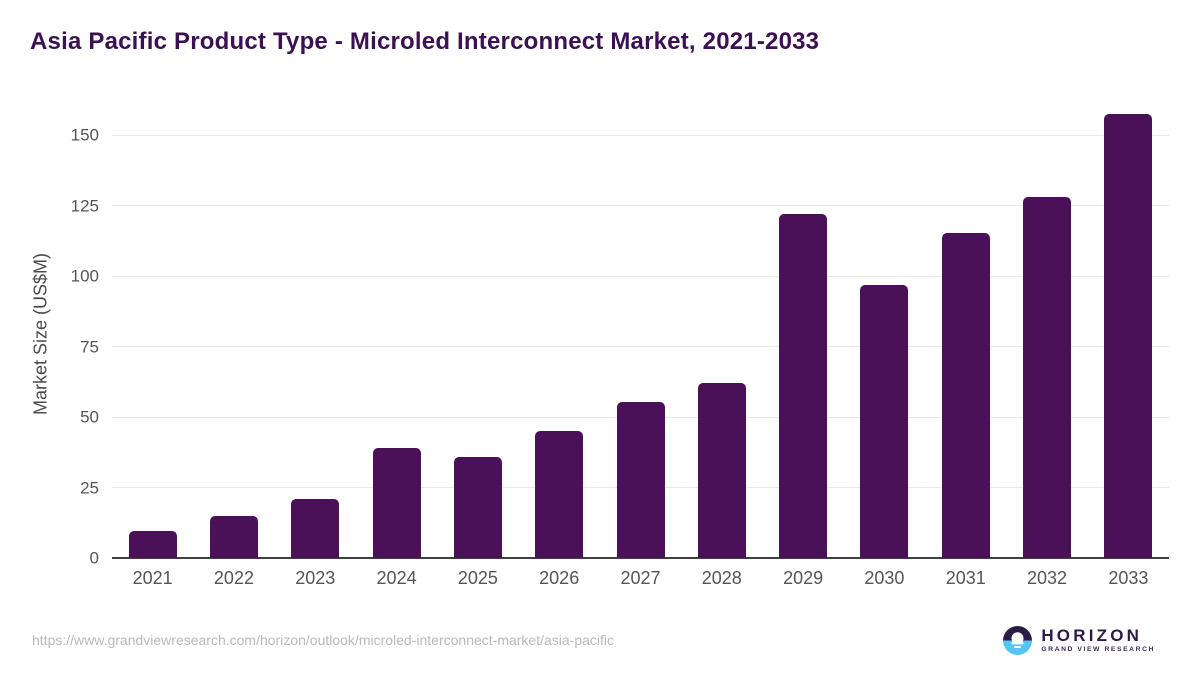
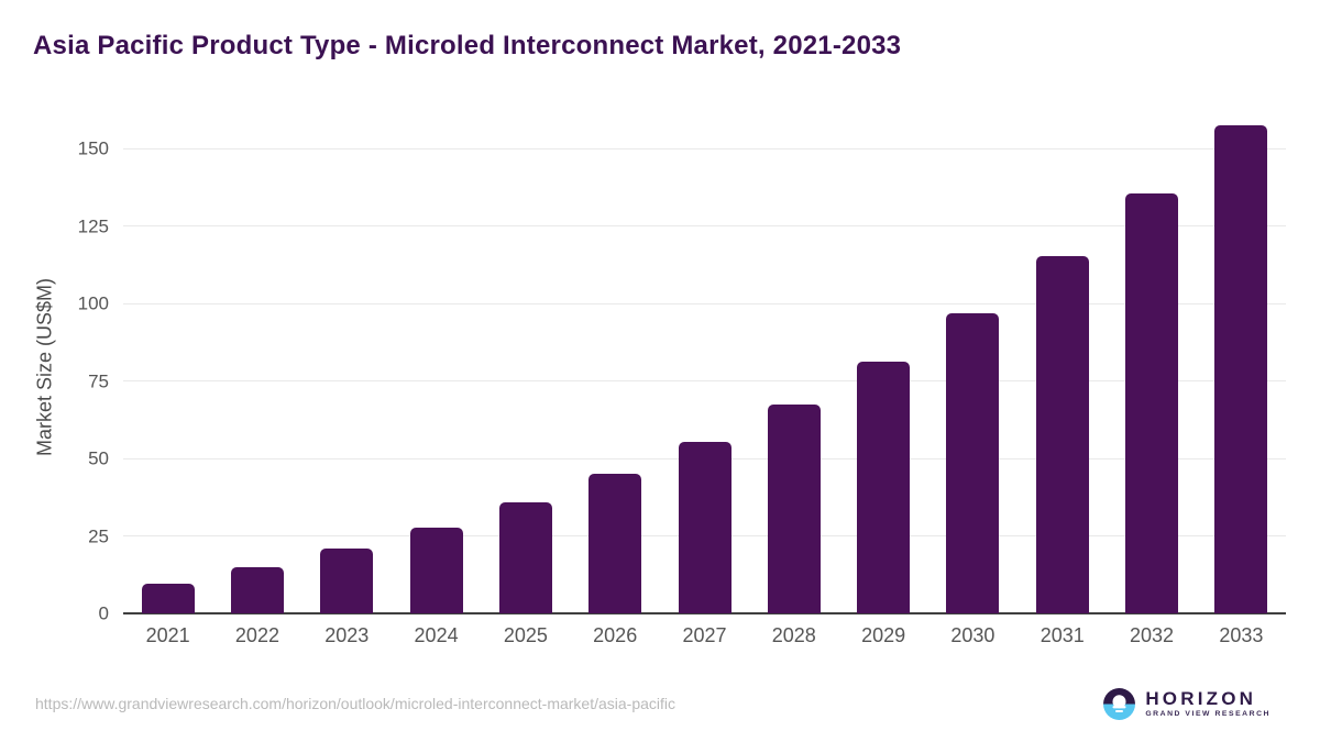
2024: 39 -> 28
2028: 62 -> 67
2029: 122 -> 81
2032: 128 -> 136
